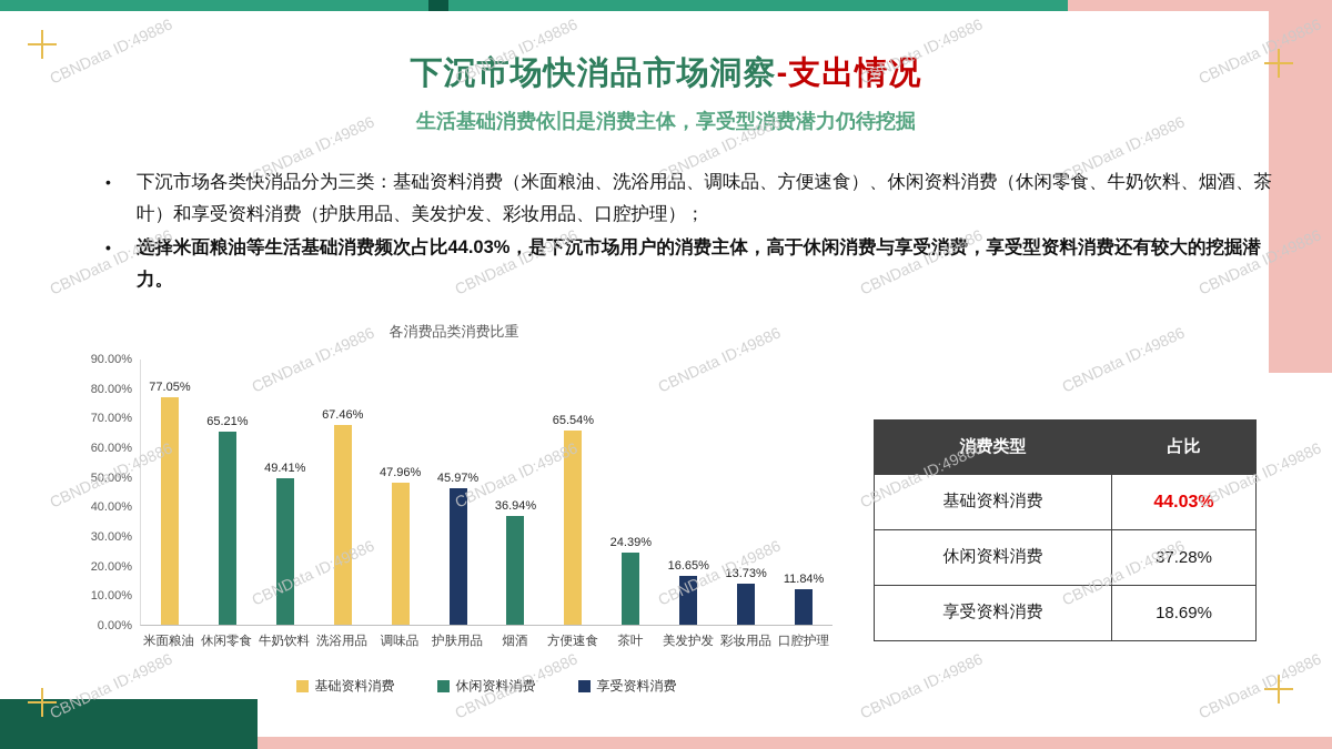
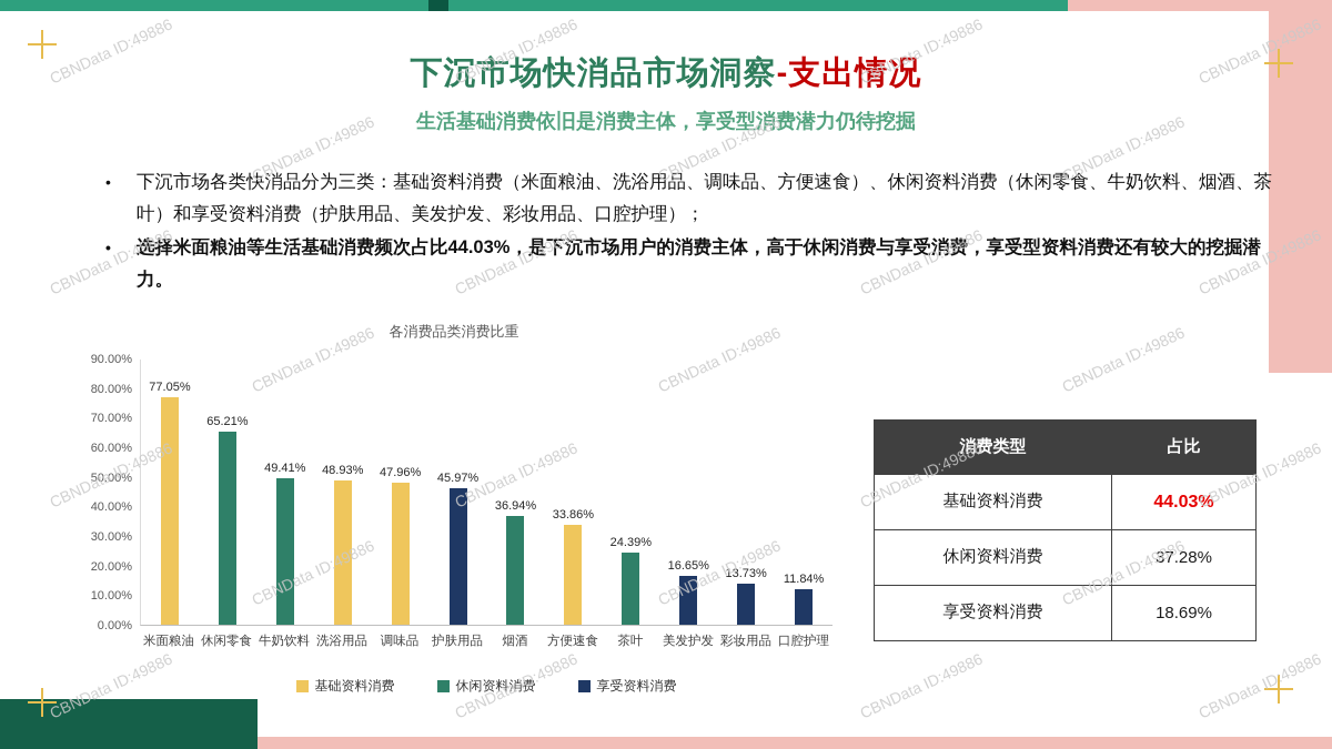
洗浴用品: 67.46% -> 48.93%
方便速食: 65.54% -> 33.86%
